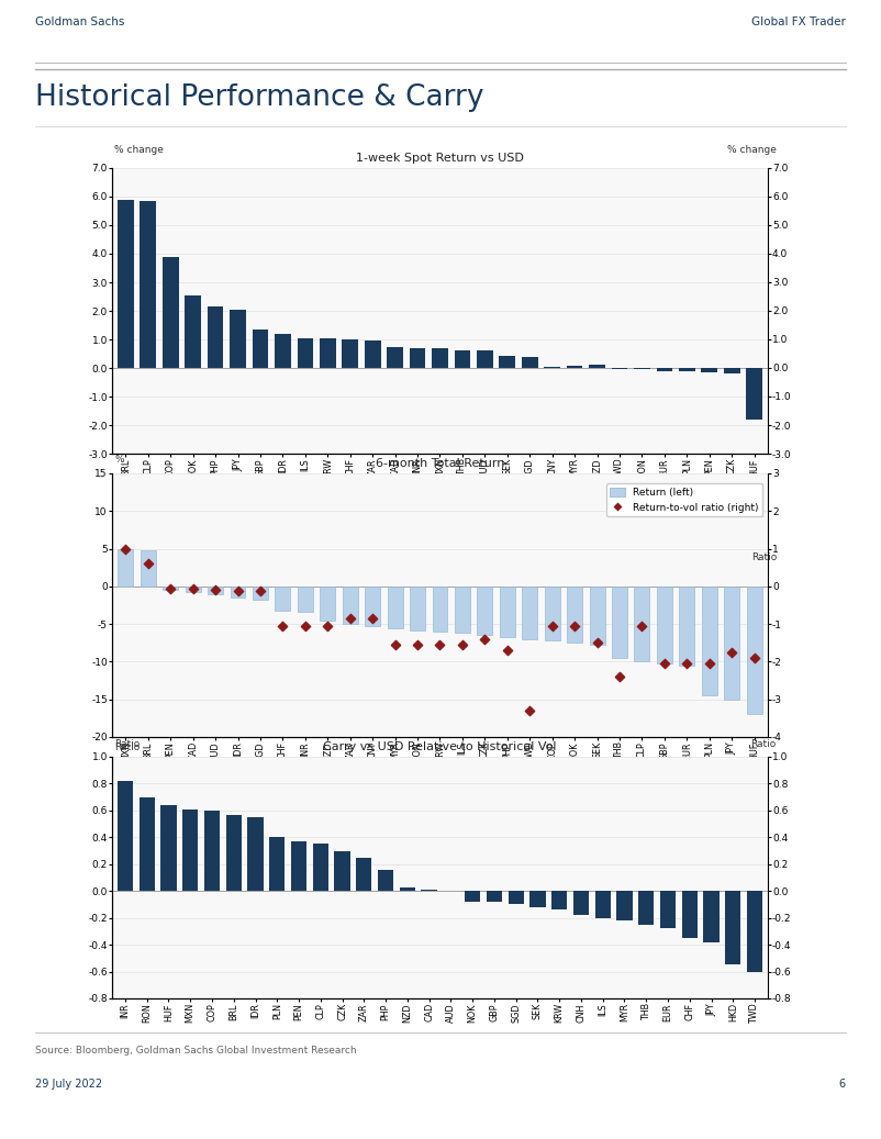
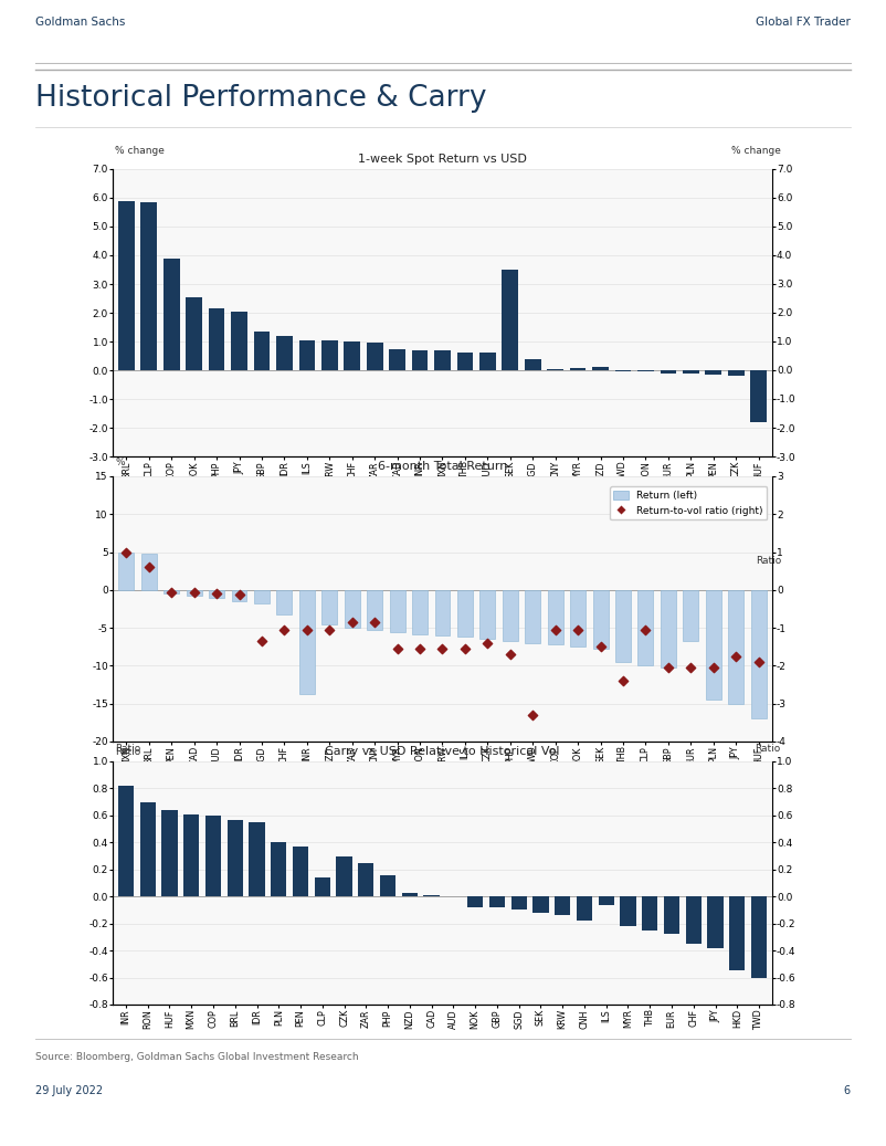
1-week Spot Return vs USD/SEK: 0.43 -> 3.50
6-month Total Return/Return-to-vol ratio (right)/SGD: -0.12 -> -1.35
6-month Total Return/Return (left)/INR: -3.4 -> -13.8
6-month Total Return/Return (left)/EUR: -10.5 -> -6.8
Carry vs USD Relative to Historical Vol/CLP: 0.35 -> 0.14
Carry vs USD Relative to Historical Vol/ILS: -0.20 -> -0.06
